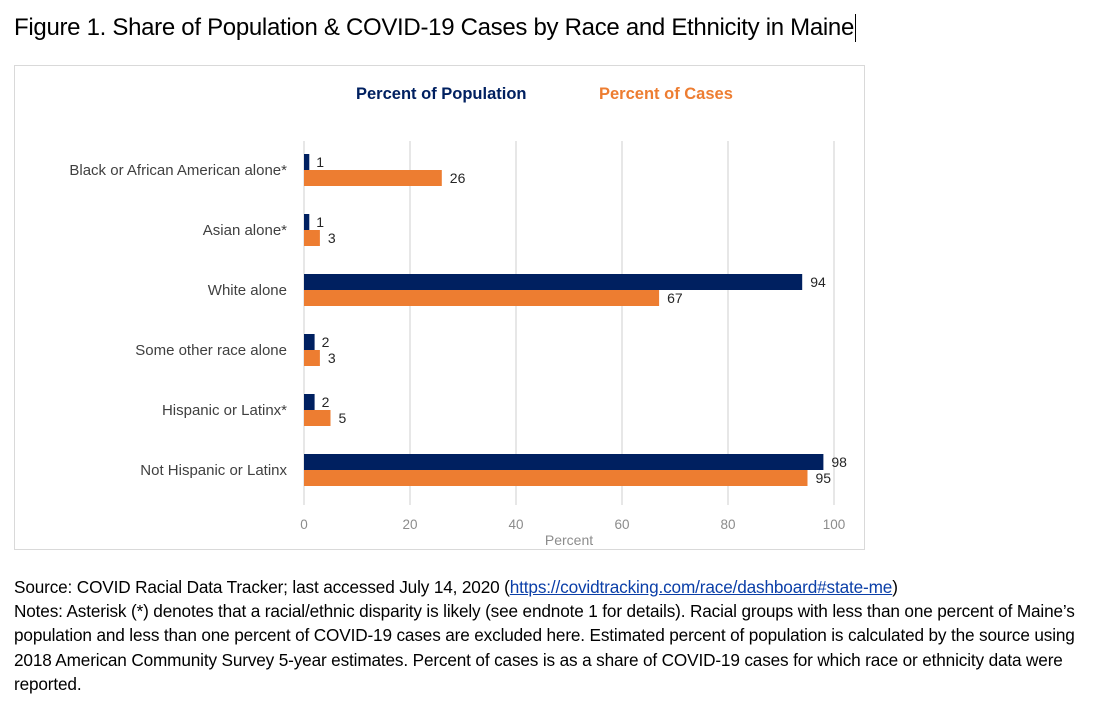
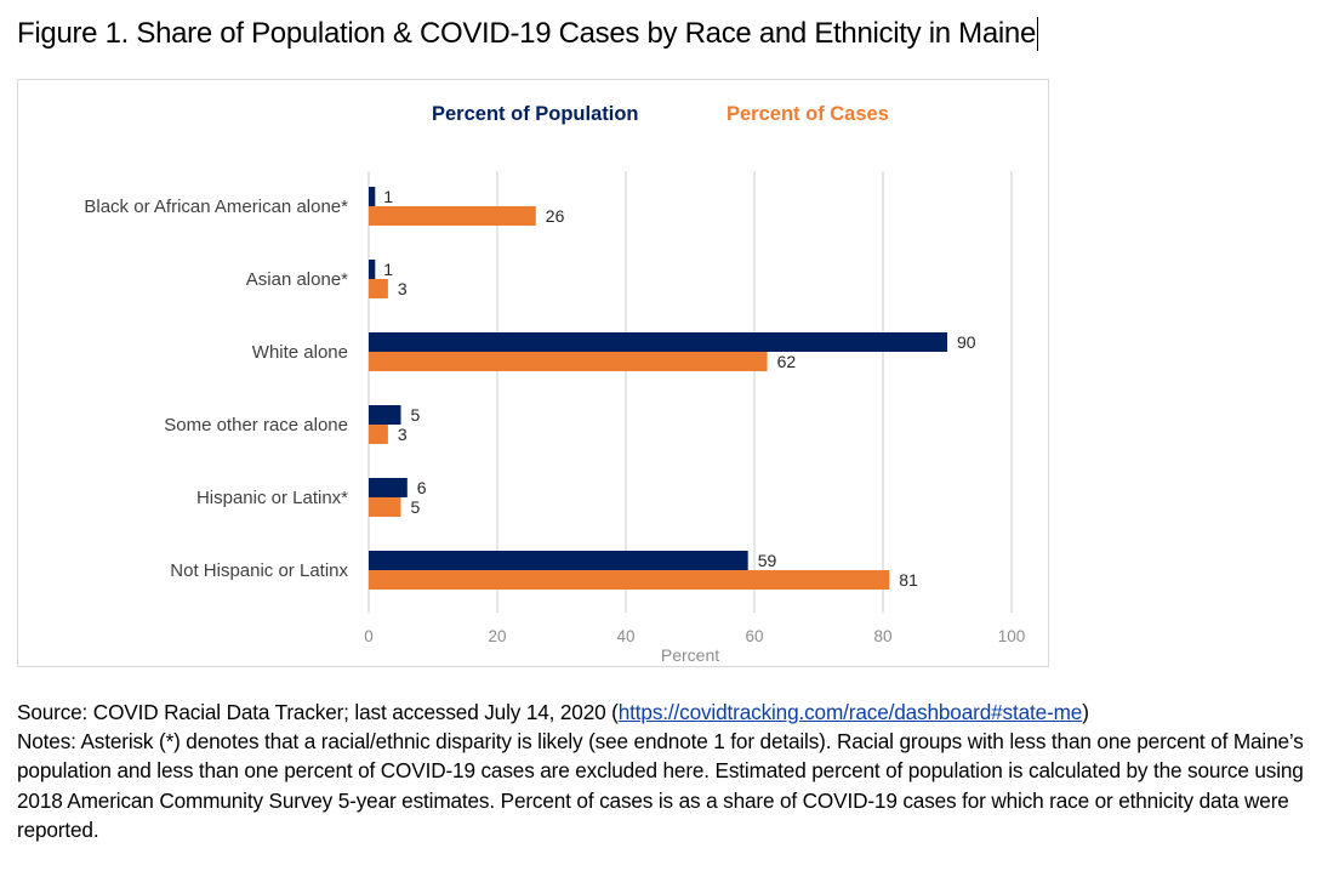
Percent of Population/White alone: 94 -> 90
Percent of Cases/White alone: 67 -> 62
Percent of Population/Some other race alone: 2 -> 5
Percent of Population/Hispanic or Latinx*: 2 -> 6
Percent of Population/Not Hispanic or Latinx: 98 -> 59
Percent of Cases/Not Hispanic or Latinx: 95 -> 81
